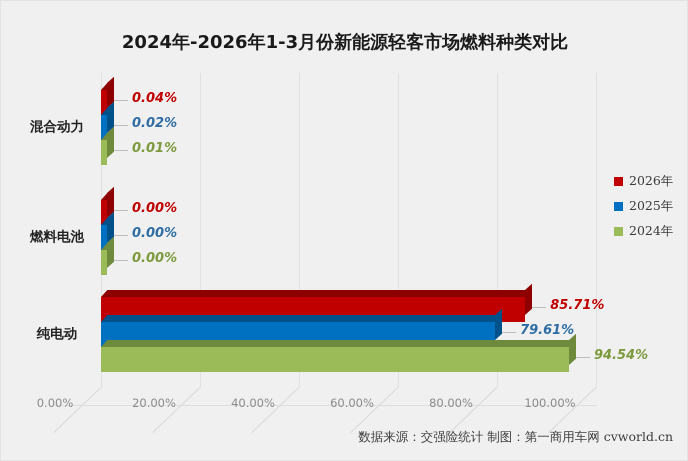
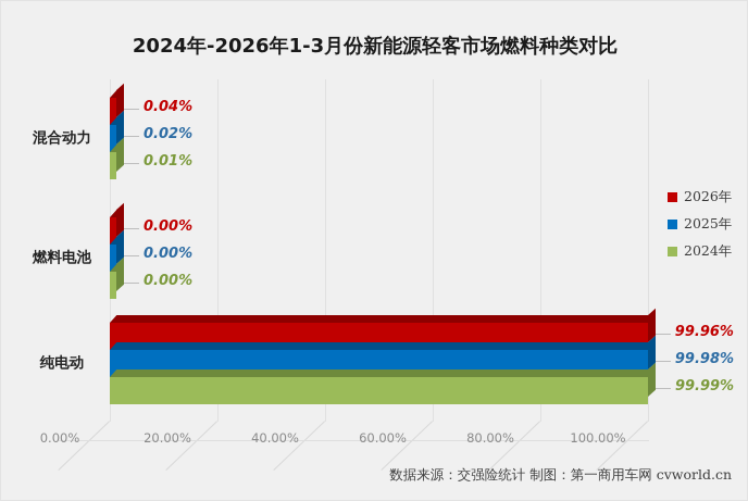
2026年/纯电动: 85.71% -> 99.96%
2025年/纯电动: 79.61% -> 99.98%
2024年/纯电动: 94.54% -> 99.99%
